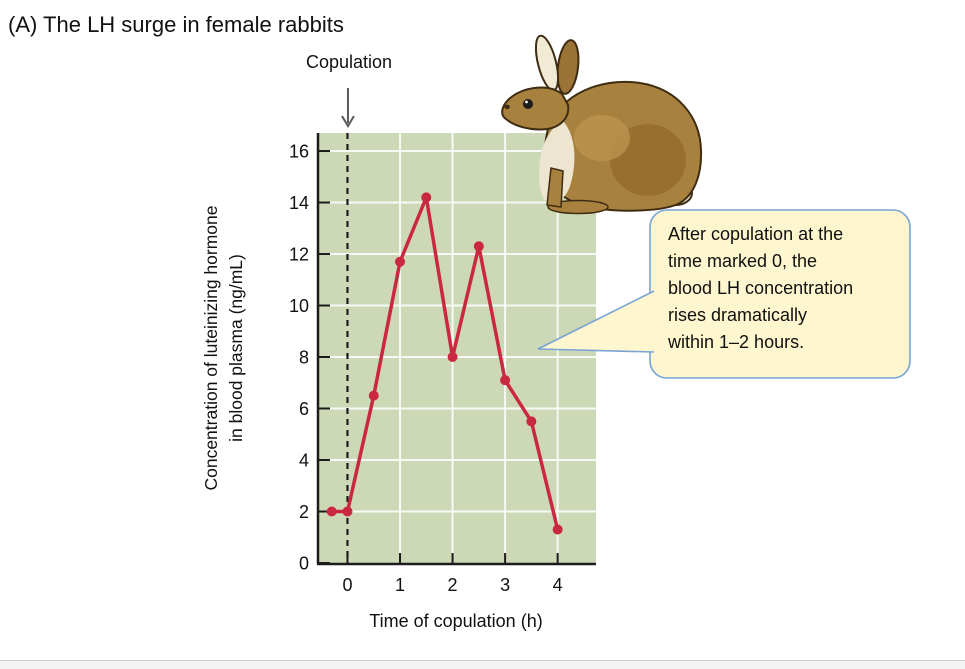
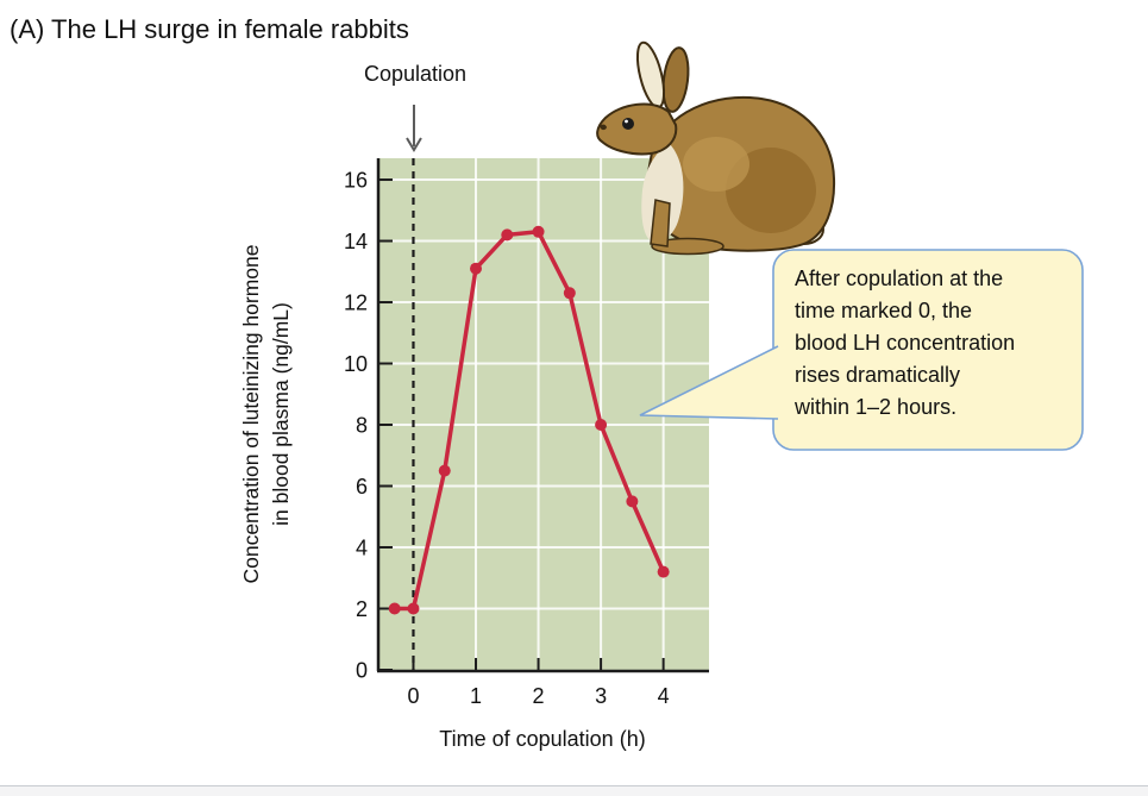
1: 11.7 -> 13.1
2: 8.0 -> 14.3
3: 7.1 -> 8.0
4: 1.3 -> 3.2
